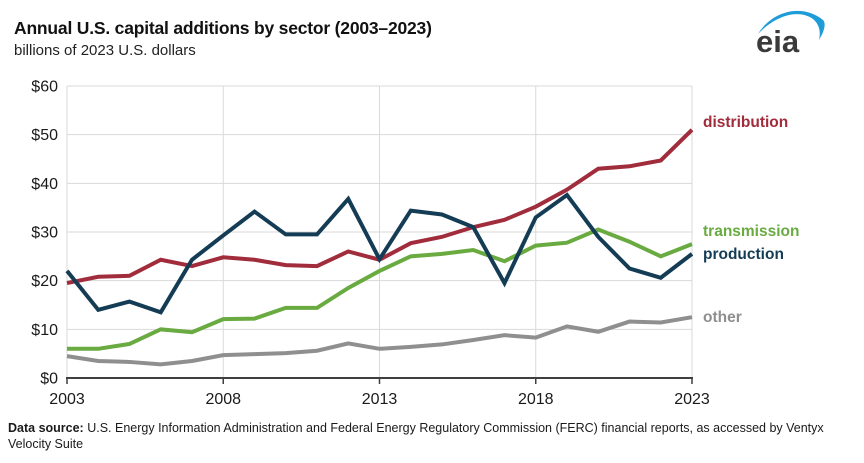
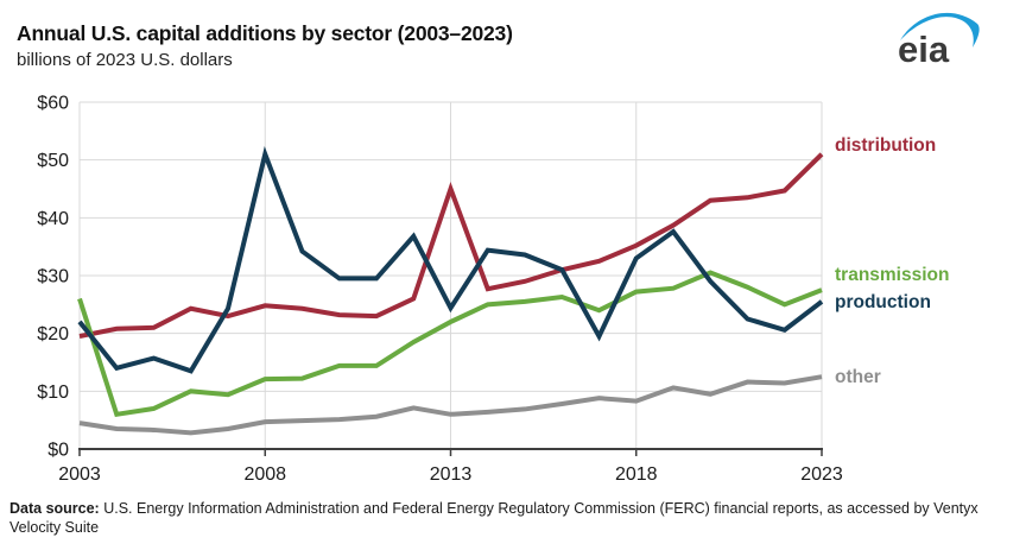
transmission/2003: $6 -> $26
production/2008: $29 -> $51
distribution/2013: $24 -> $45
